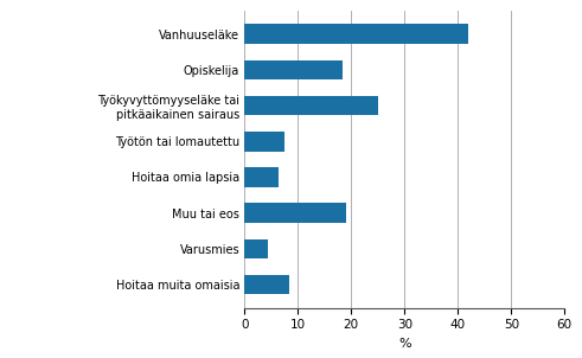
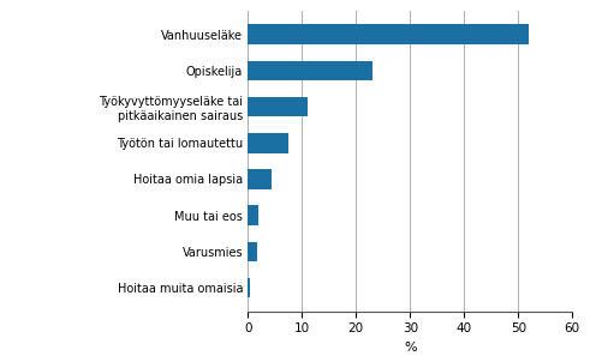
Vanhuuseläke: 42.0 -> 52.0
Opiskelija: 18.5 -> 23.0
Työkyvyttömyyseläke tai pitkäaikainen sairaus: 25.0 -> 11.0
Hoitaa omia lapsia: 6.5 -> 4.5
Muu tai eos: 19.0 -> 2.0
Varusmies: 4.5 -> 1.8
Hoitaa muita omaisia: 8.5 -> 0.5
